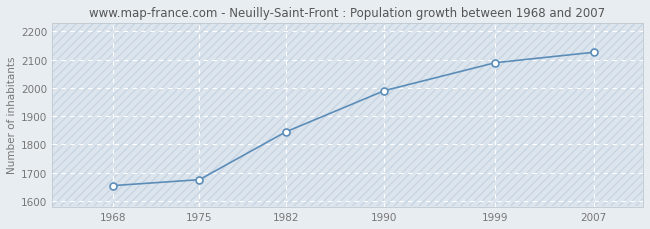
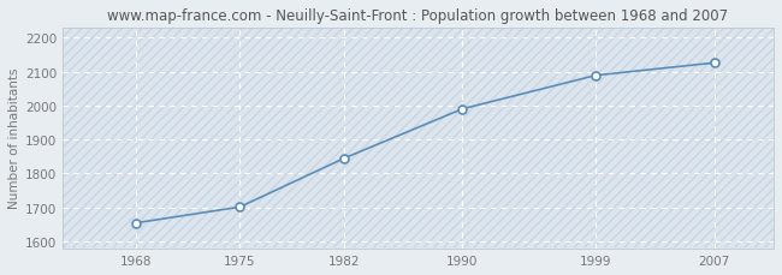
1975: 1675 -> 1701
